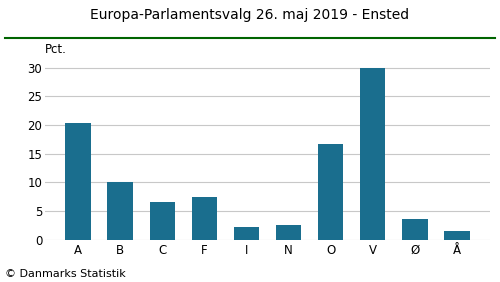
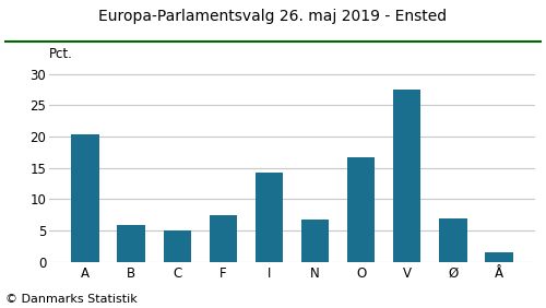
B: 10.1 -> 5.8
C: 6.5 -> 5.0
I: 2.2 -> 14.2
N: 2.5 -> 6.8
V: 30.0 -> 27.6
Ø: 3.6 -> 7.0
